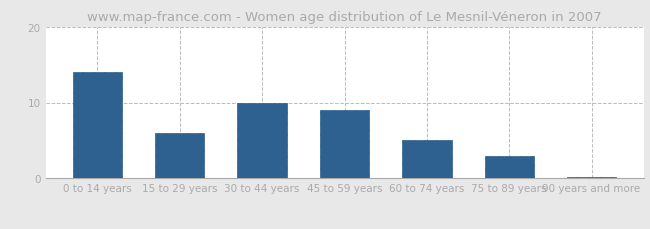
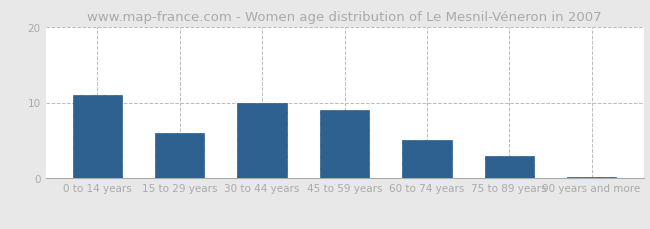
0 to 14 years: 14.0 -> 11.0
